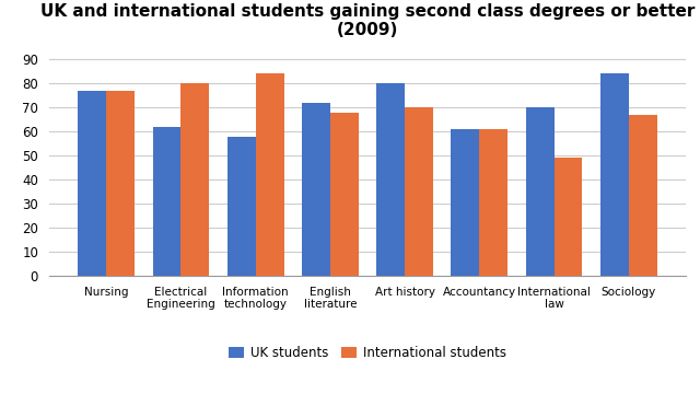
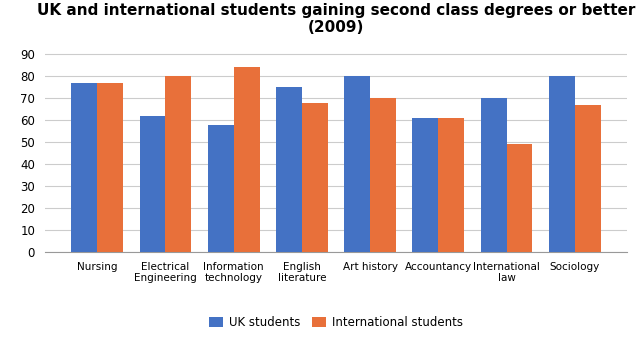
UK students/English literature: 72 -> 75
UK students/Sociology: 84 -> 80
